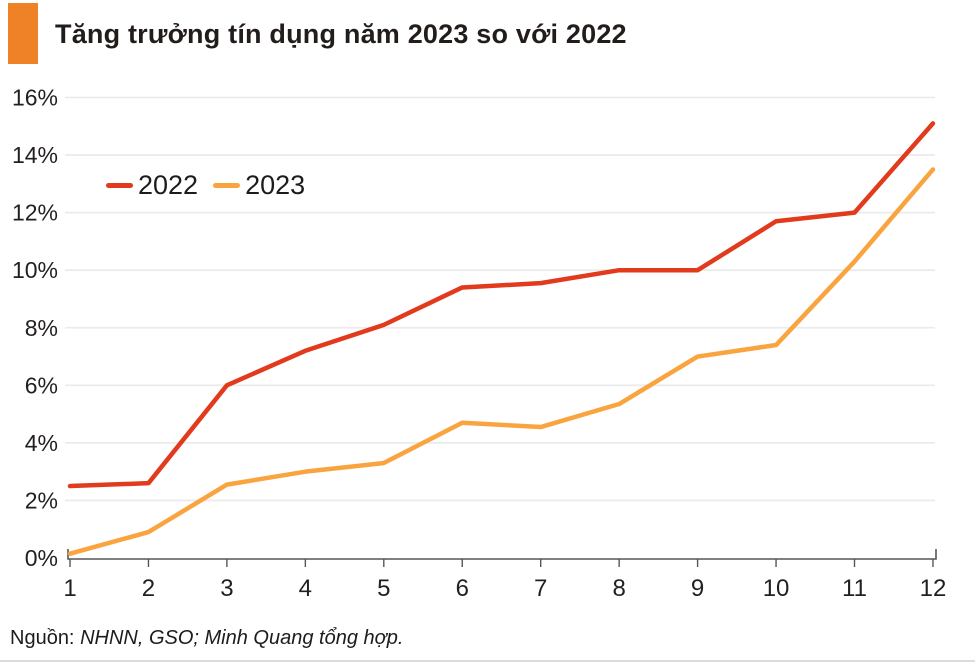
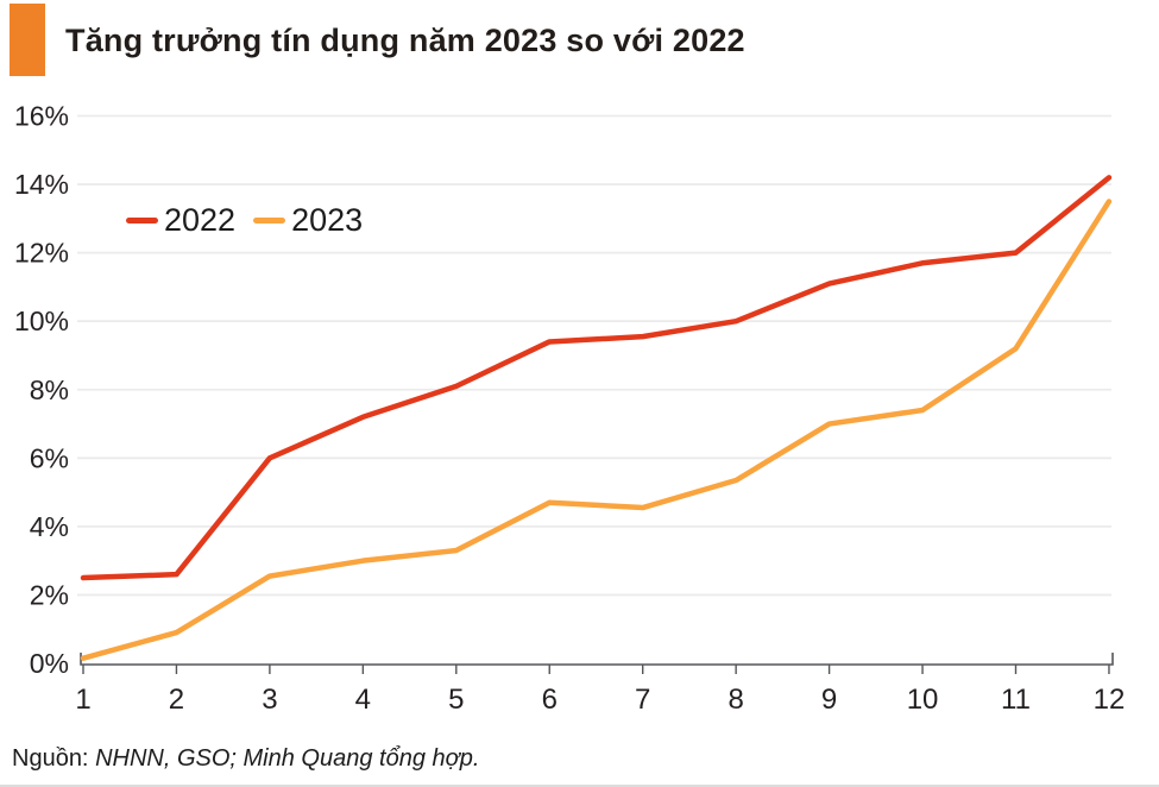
2022/9: 10.0% -> 11.1%
2023/11: 10.3% -> 9.2%
2022/12: 15.1% -> 14.2%
